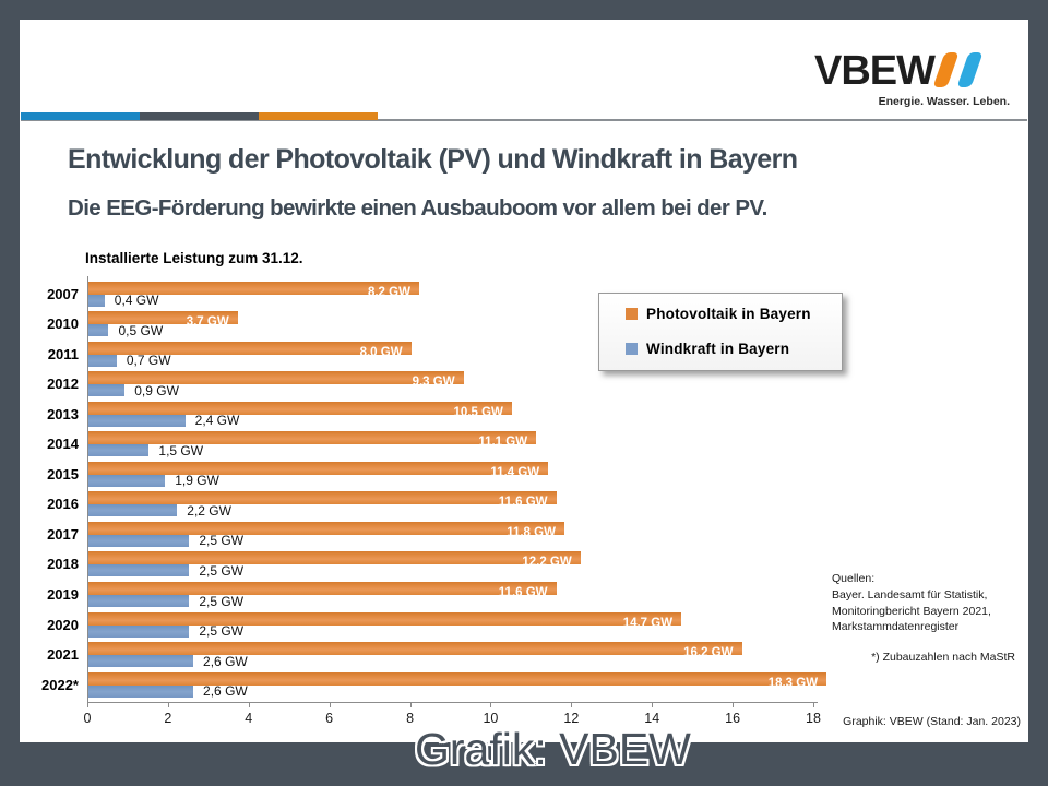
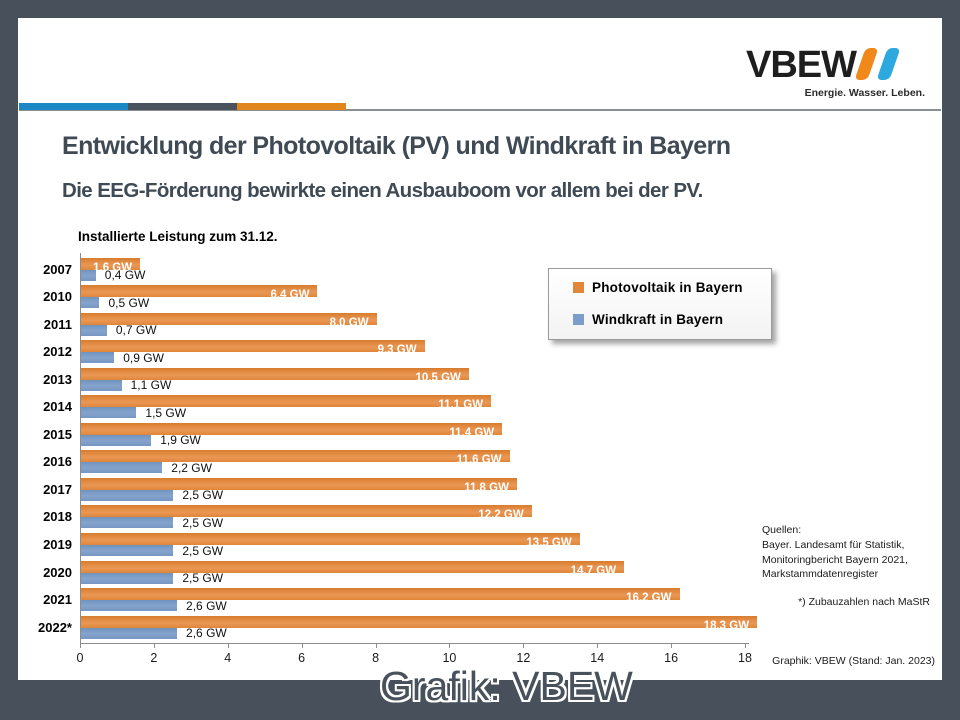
Photovoltaik in Bayern/2007: 8,2 -> 1,6
Photovoltaik in Bayern/2010: 3,7 -> 6,4
Windkraft in Bayern/2013: 2,4 -> 1,1
Photovoltaik in Bayern/2019: 11,6 -> 13,5
